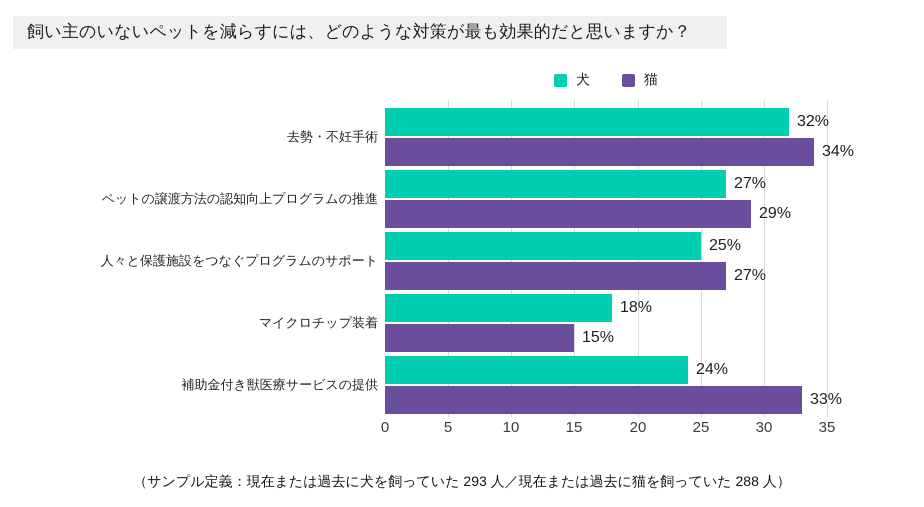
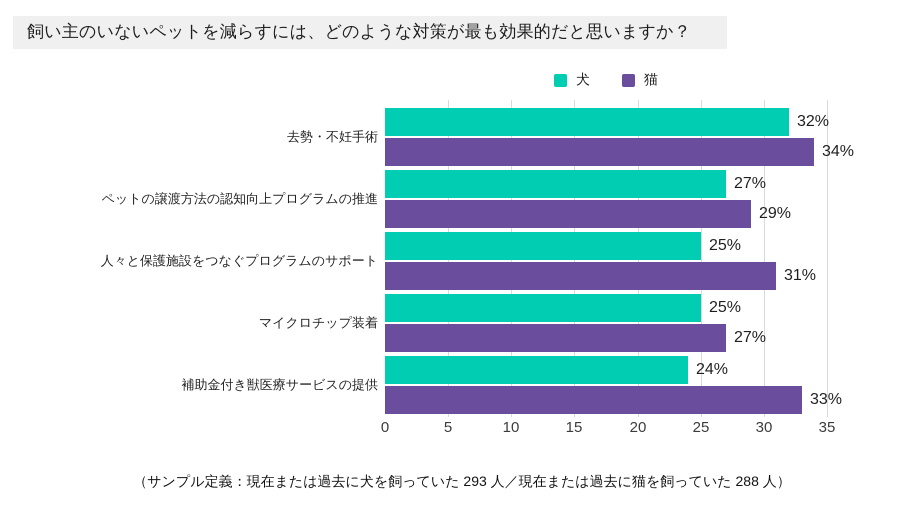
猫/人々と保護施設をつなぐプログラムのサポート: 27% -> 31%
犬/マイクロチップ装着: 18% -> 25%
猫/マイクロチップ装着: 15% -> 27%
